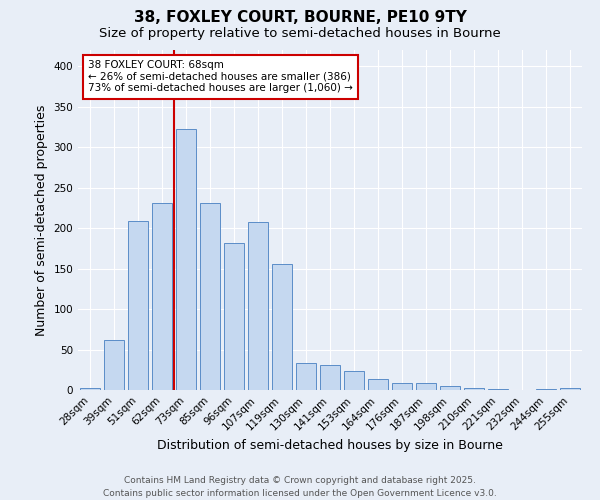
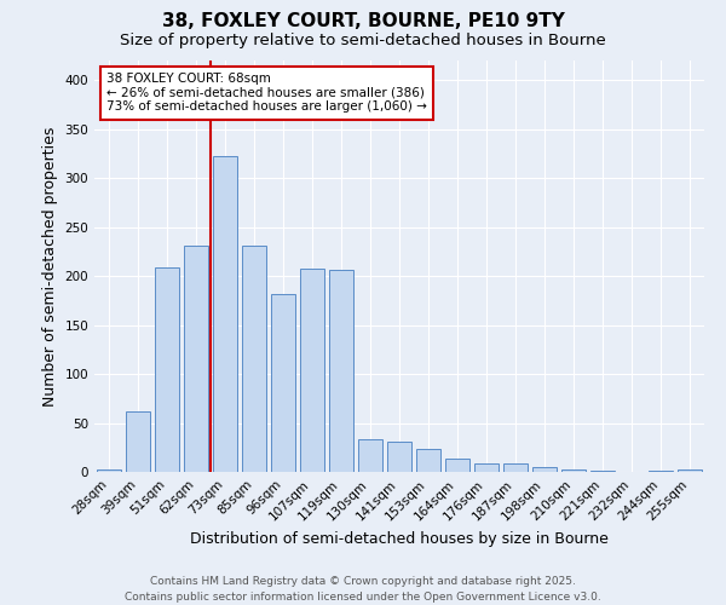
119sqm: 156 -> 206
